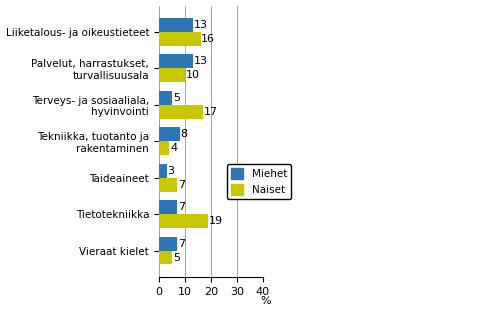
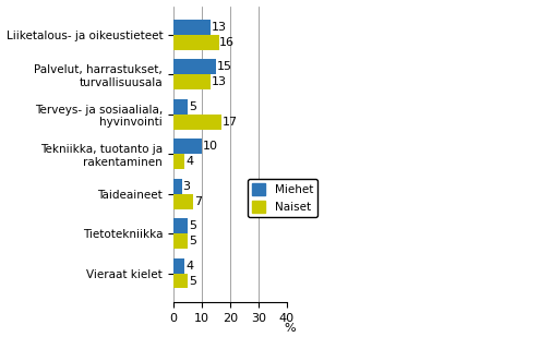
Miehet/Palvelut, harrastukset, turvallisuusala: 13 -> 15
Naiset/Palvelut, harrastukset, turvallisuusala: 10 -> 13
Miehet/Tekniikka, tuotanto ja rakentaminen: 8 -> 10
Miehet/Tietotekniikka: 7 -> 5
Naiset/Tietotekniikka: 19 -> 5
Miehet/Vieraat kielet: 7 -> 4
